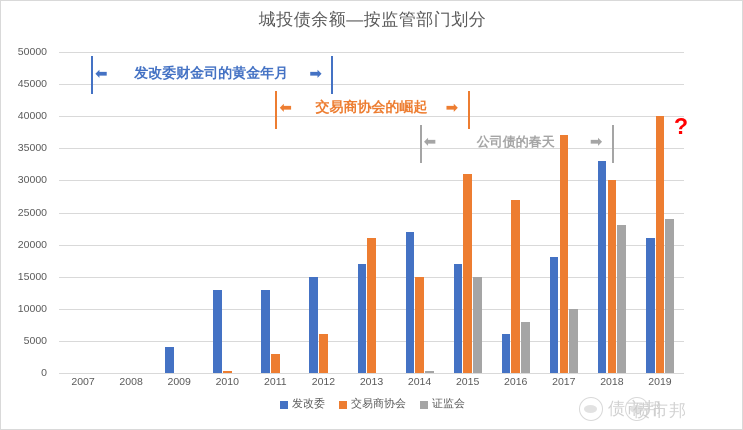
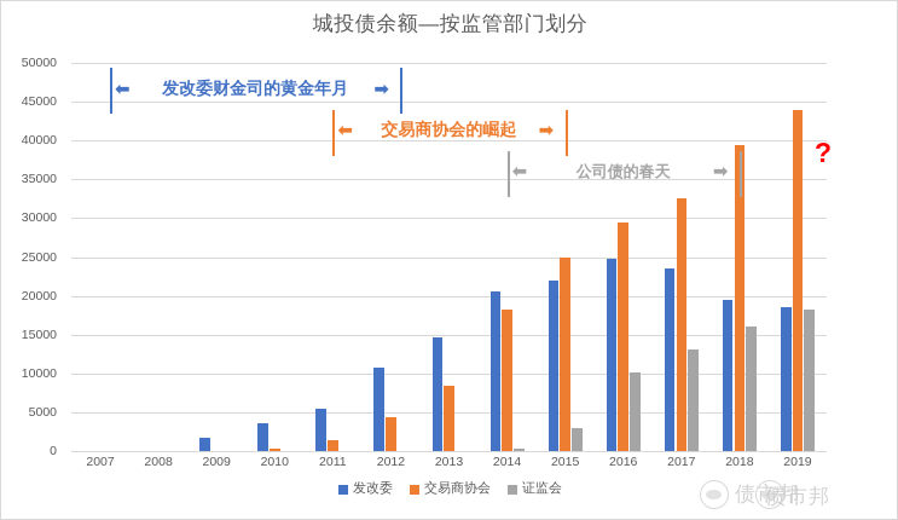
发改委/2009: 4000 -> 2000
发改委/2010: 13000 -> 4000
发改委/2011: 13000 -> 6000
交易商协会/2011: 3000 -> 1000
发改委/2012: 15000 -> 11000
交易商协会/2012: 6000 -> 4000
发改委/2013: 17000 -> 15000
交易商协会/2013: 21000 -> 8000
发改委/2014: 22000 -> 20000
交易商协会/2014: 15000 -> 18000
发改委/2015: 17000 -> 22000
交易商协会/2015: 31000 -> 25000
证监会/2015: 15000 -> 3000
发改委/2016: 6000 -> 25000
交易商协会/2016: 27000 -> 29000
证监会/2016: 8000 -> 10000
发改委/2017: 18000 -> 24000
交易商协会/2017: 37000 -> 32000
证监会/2017: 10000 -> 13000
发改委/2018: 33000 -> 19000
交易商协会/2018: 30000 -> 39000
证监会/2018: 23000 -> 16000
发改委/2019: 21000 -> 18000
交易商协会/2019: 40000 -> 44000
证监会/2019: 24000 -> 18000
